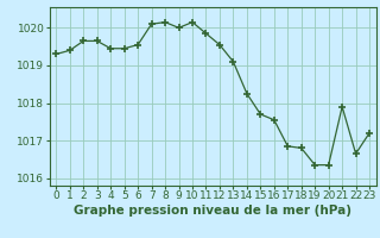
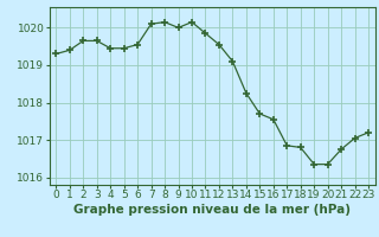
21: 1017.90 -> 1016.75
22: 1016.65 -> 1017.05
